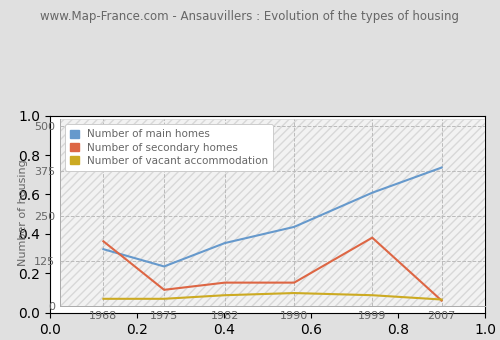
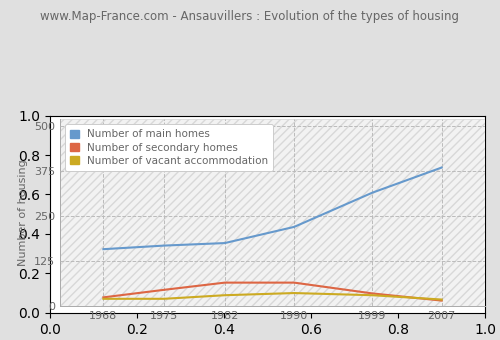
Number of secondary homes/1968: 180 -> 24
Number of main homes/1975: 110 -> 168
Number of secondary homes/1999: 190 -> 35
